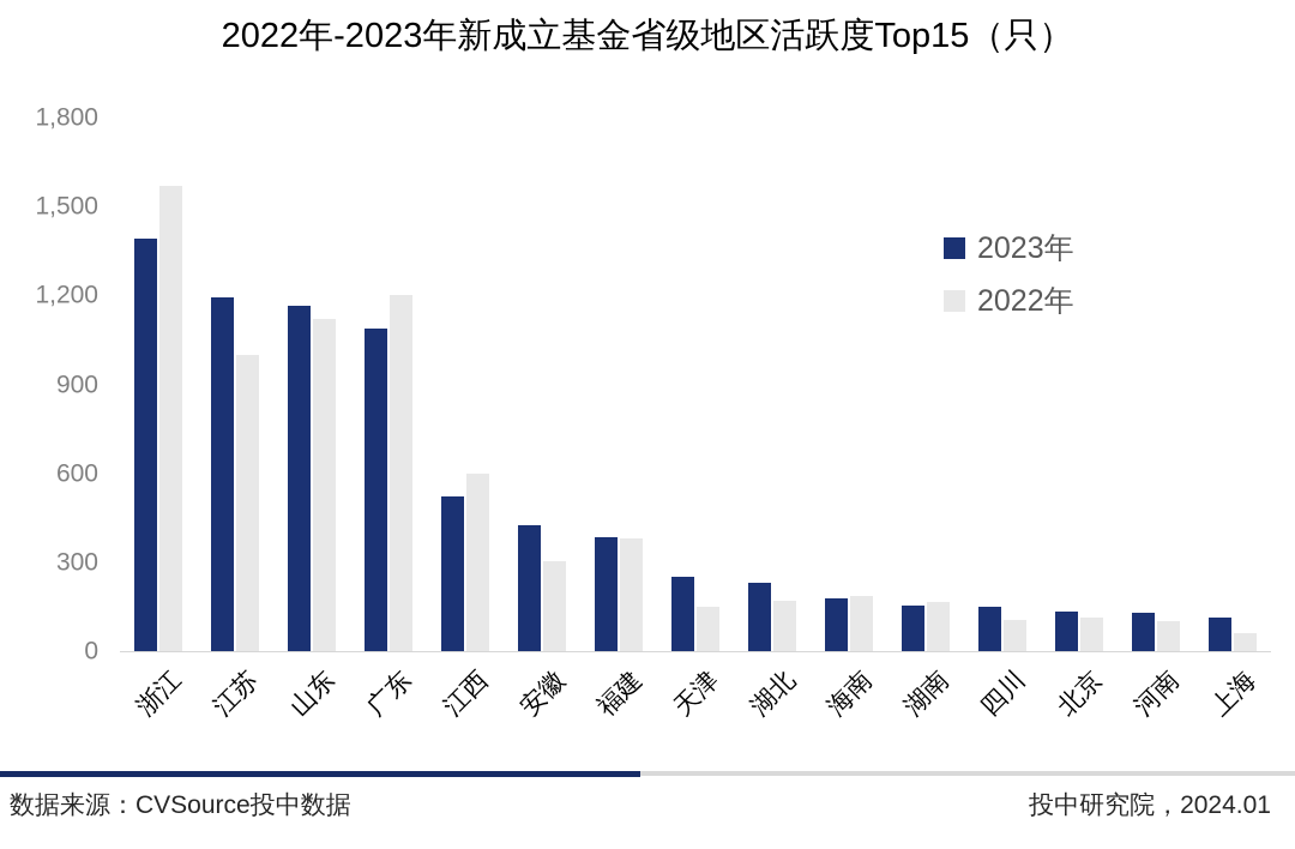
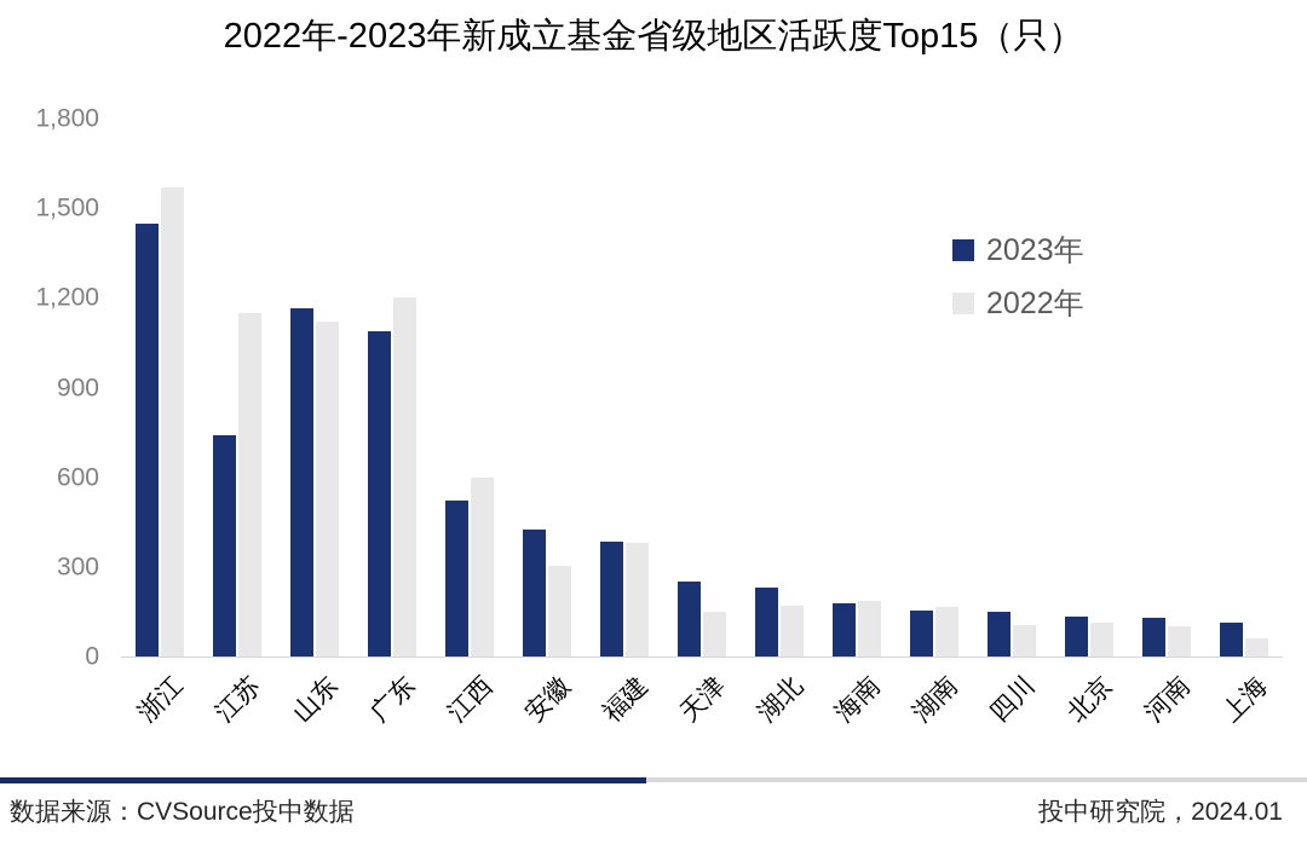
2023年/浙江: 1390 -> 1450
2023年/江苏: 1200 -> 740
2022年/江苏: 1000 -> 1150
